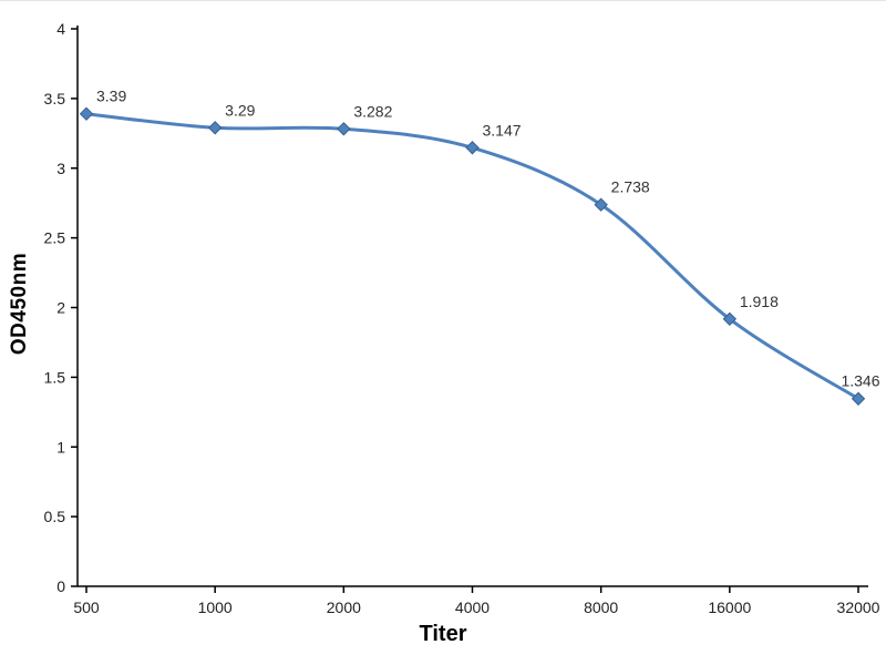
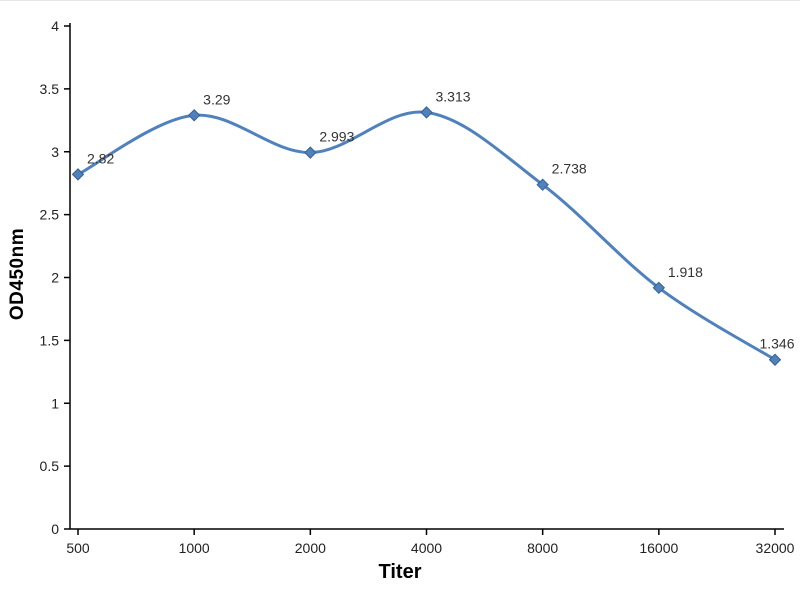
500: 3.39 -> 2.82
2000: 3.282 -> 2.993
4000: 3.147 -> 3.313
